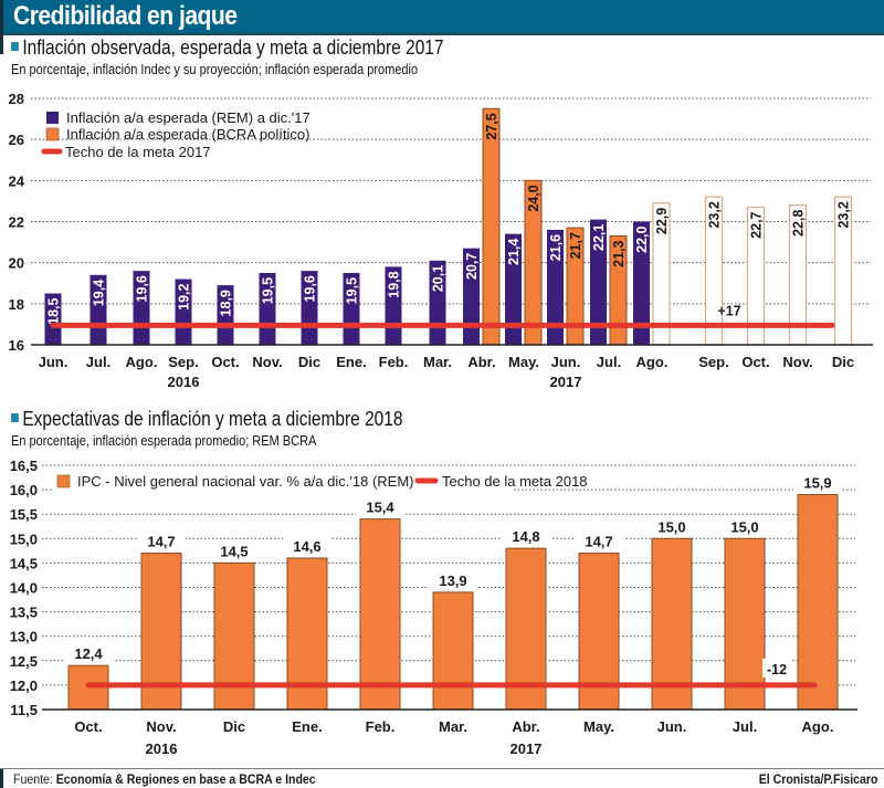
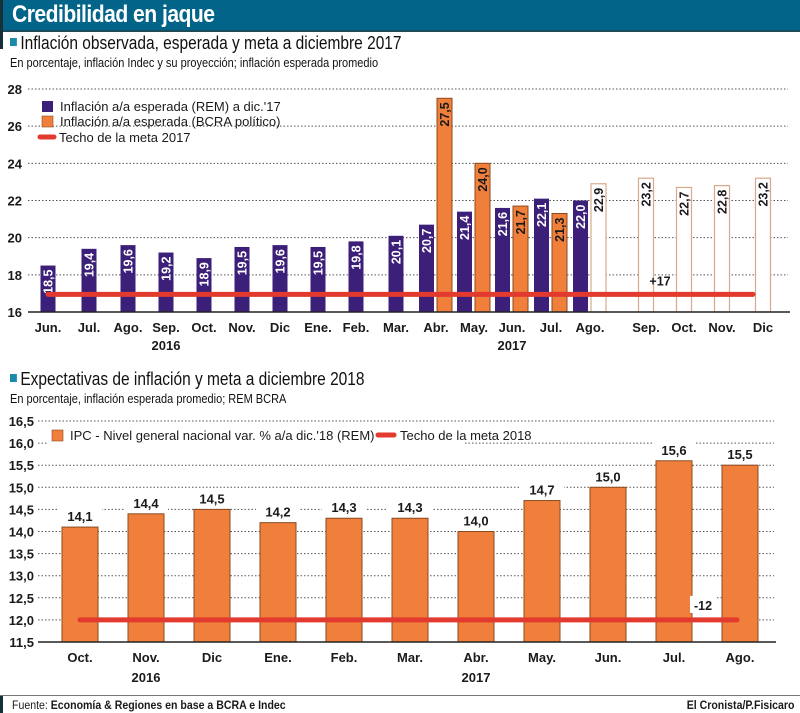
Expectativas de inflación y meta a diciembre 2018/Oct.: 12,4 -> 14,1
Expectativas de inflación y meta a diciembre 2018/Nov.: 14,7 -> 14,4
Expectativas de inflación y meta a diciembre 2018/Ene.: 14,6 -> 14,2
Expectativas de inflación y meta a diciembre 2018/Feb.: 15,4 -> 14,3
Expectativas de inflación y meta a diciembre 2018/Mar.: 13,9 -> 14,3
Expectativas de inflación y meta a diciembre 2018/Abr.: 14,8 -> 14,0
Expectativas de inflación y meta a diciembre 2018/Jul.: 15,0 -> 15,6
Expectativas de inflación y meta a diciembre 2018/Ago.: 15,9 -> 15,5
